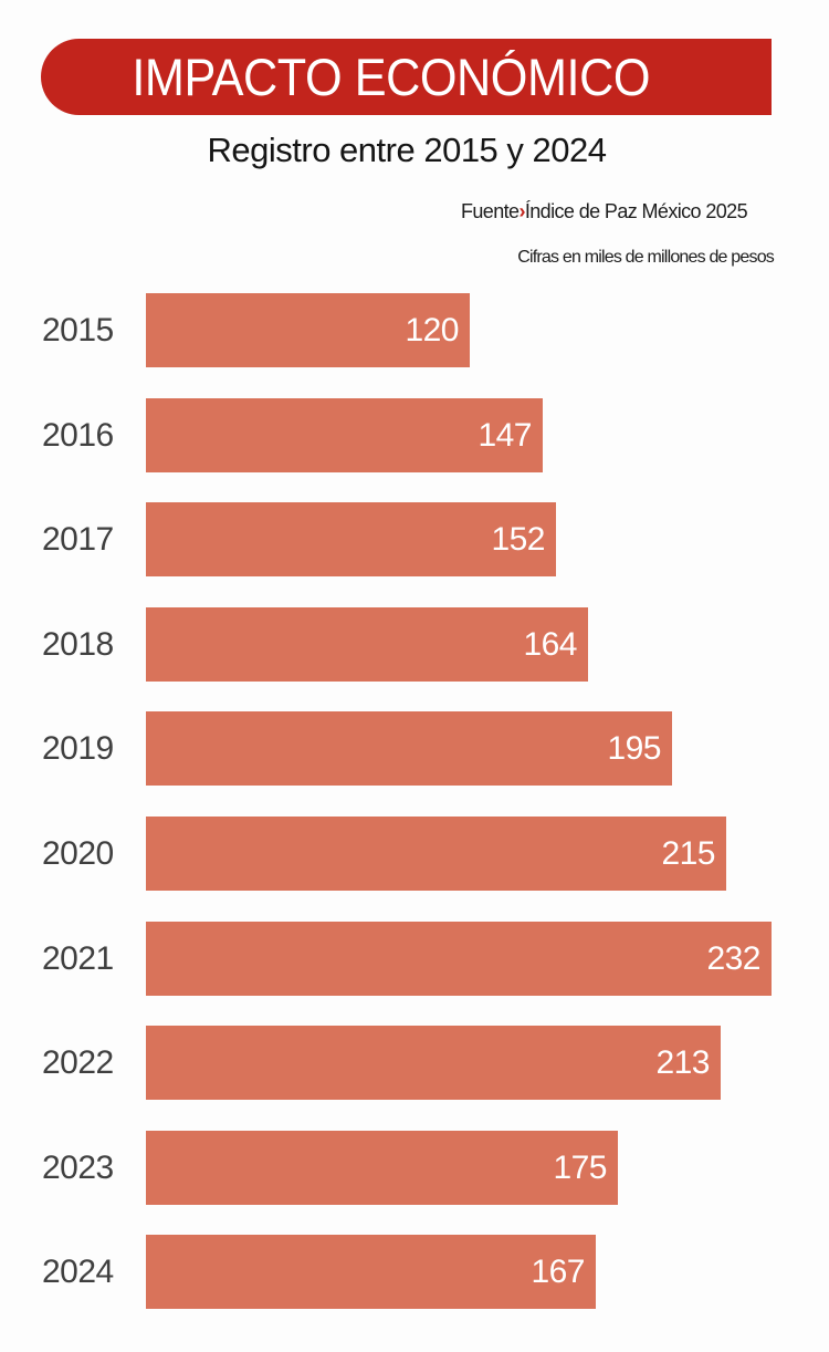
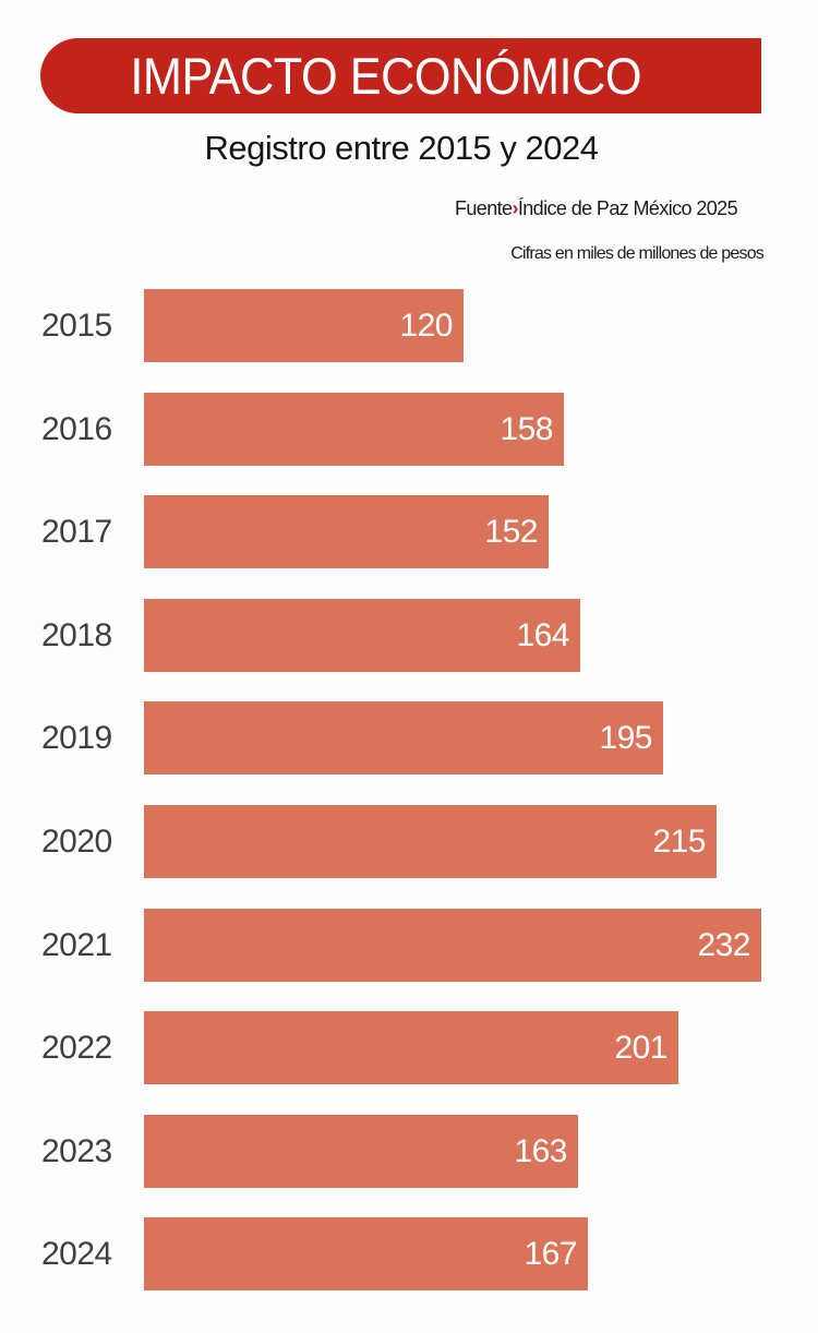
2016: 147 -> 158
2022: 213 -> 201
2023: 175 -> 163
